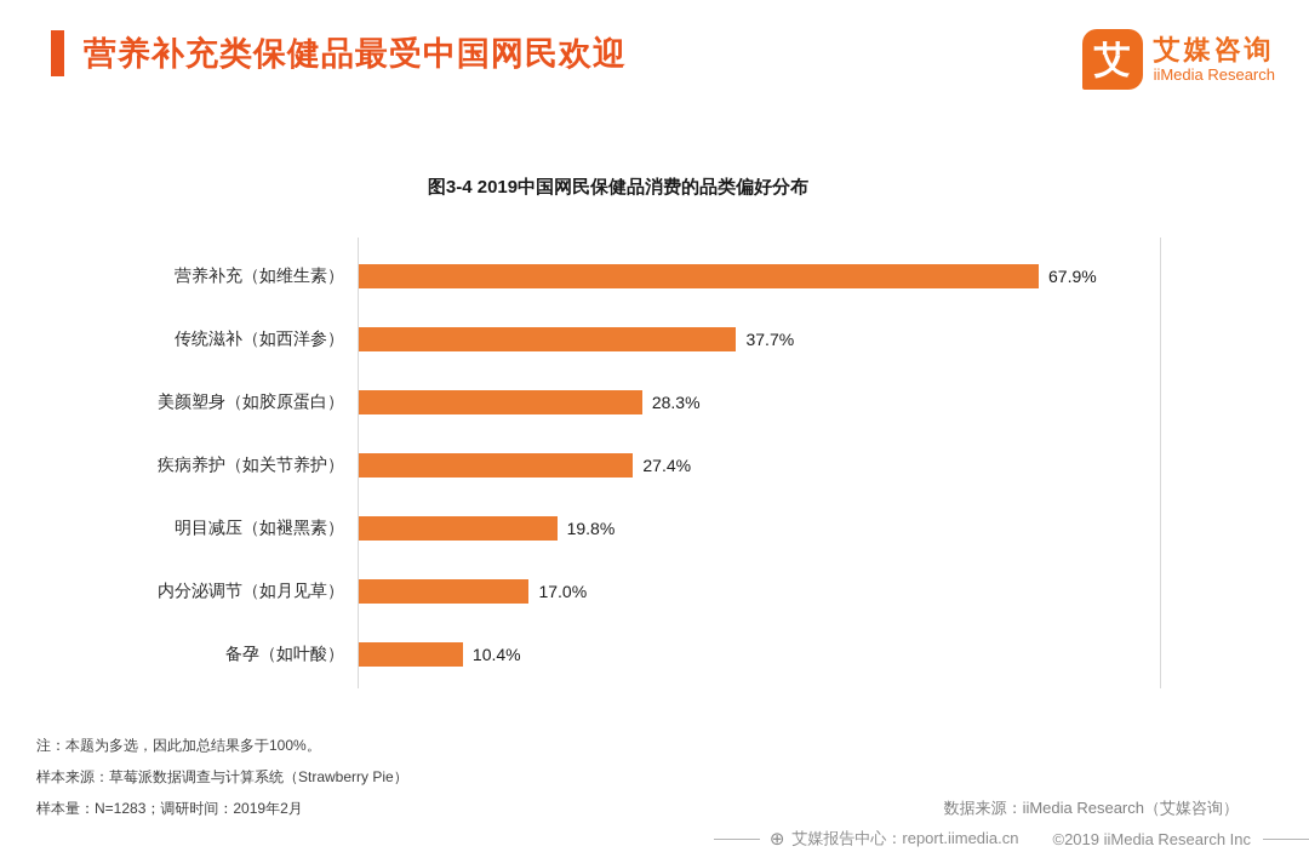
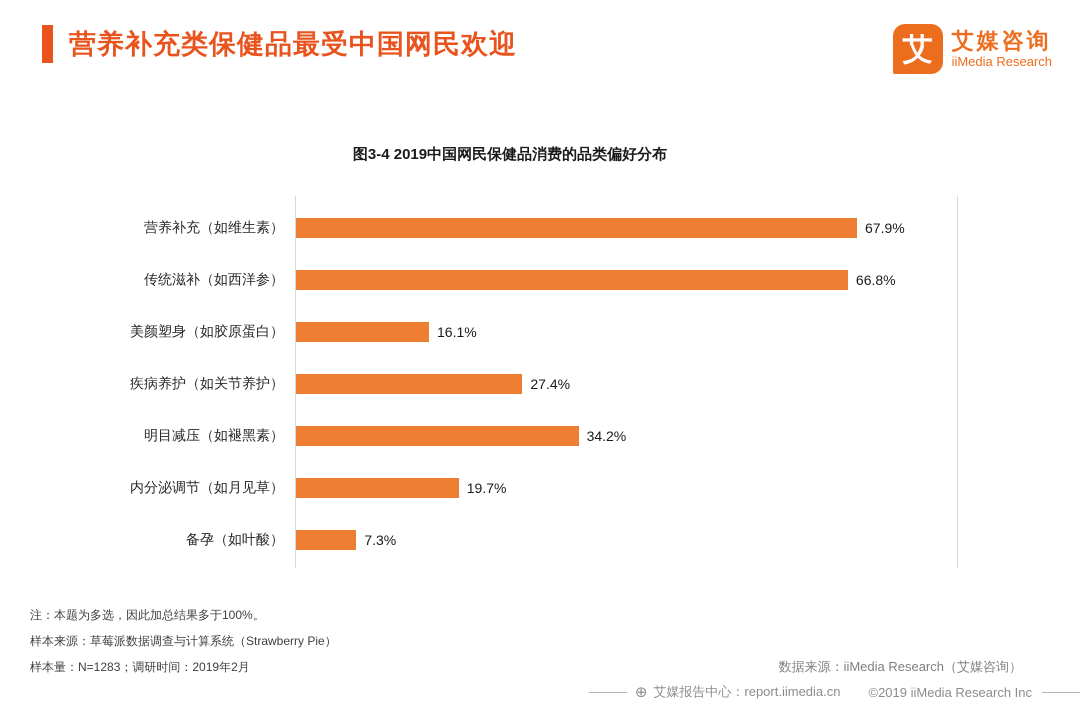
传统滋补（如西洋参）: 37.7% -> 66.8%
美颜塑身（如胶原蛋白）: 28.3% -> 16.1%
明目减压（如褪黑素）: 19.8% -> 34.2%
内分泌调节（如月见草）: 17.0% -> 19.7%
备孕（如叶酸）: 10.4% -> 7.3%
